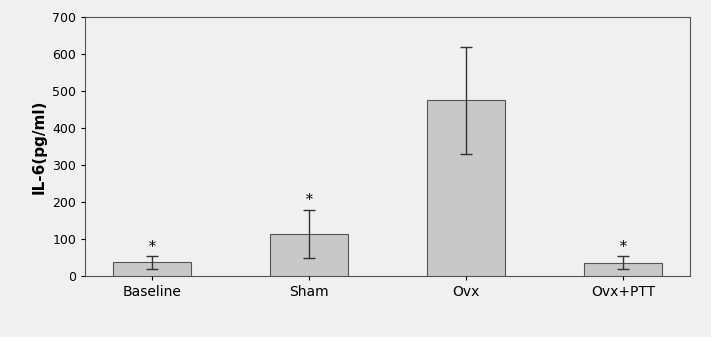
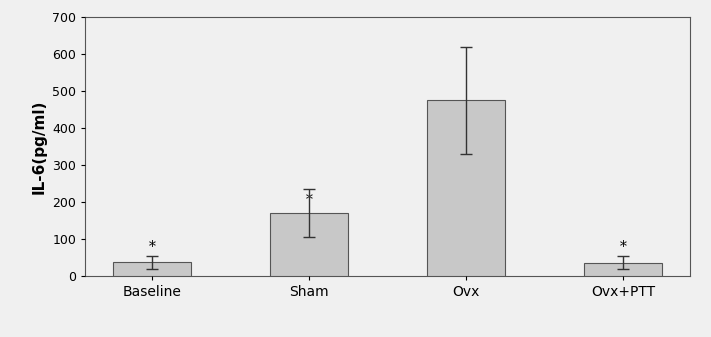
Sham: 115 -> 170
